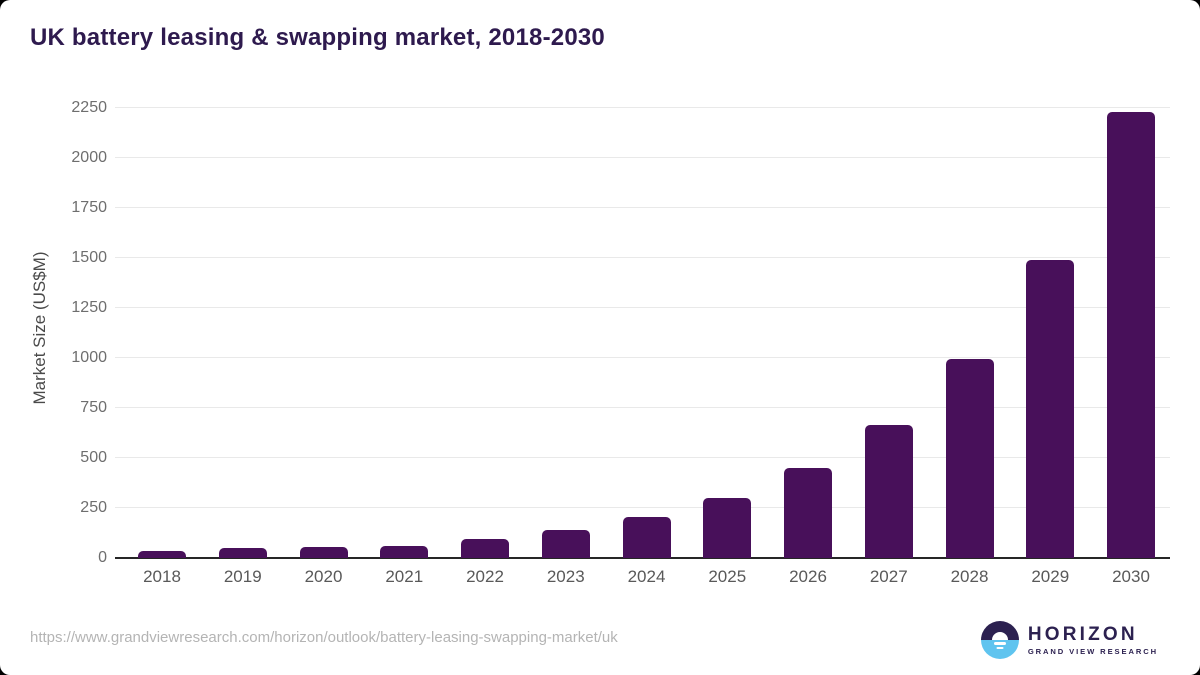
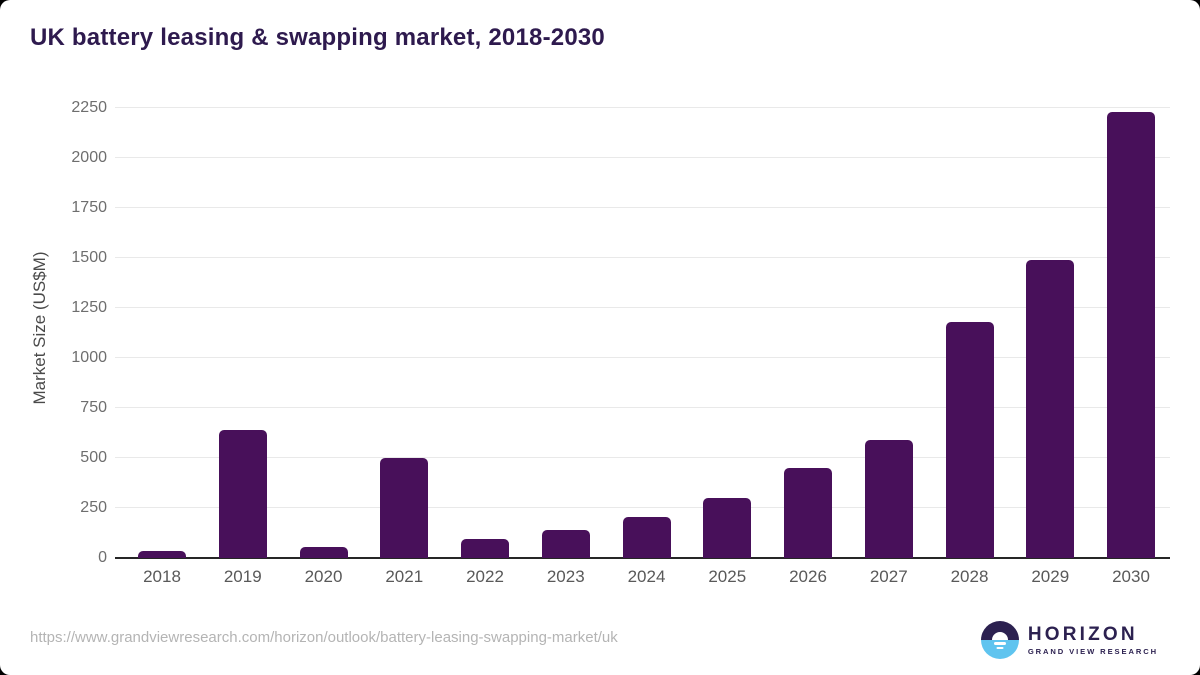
2019: 50 -> 640
2021: 60 -> 500
2027: 660 -> 590
2028: 1000 -> 1180
